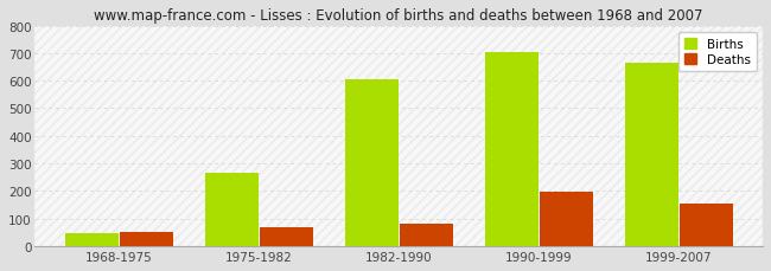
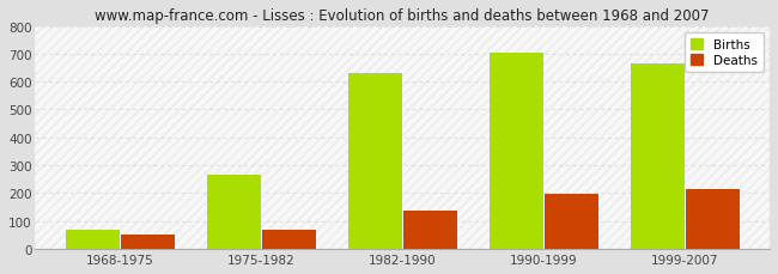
Births/1968-1975: 45 -> 70
Births/1982-1990: 605 -> 630
Deaths/1982-1990: 80 -> 135
Deaths/1999-2007: 155 -> 212
